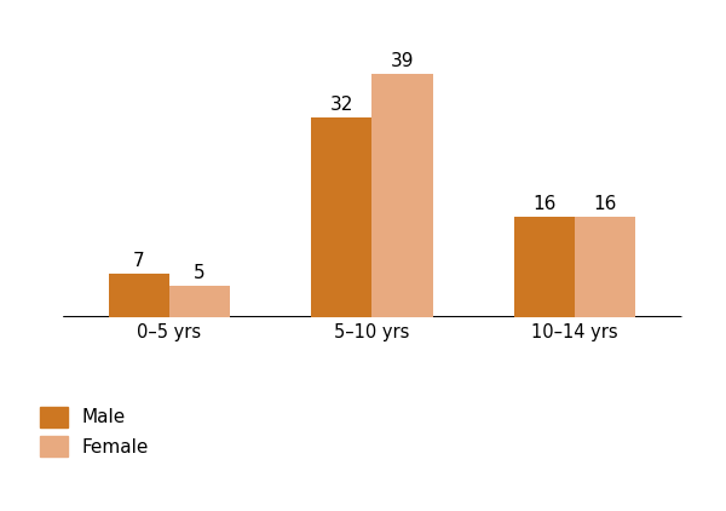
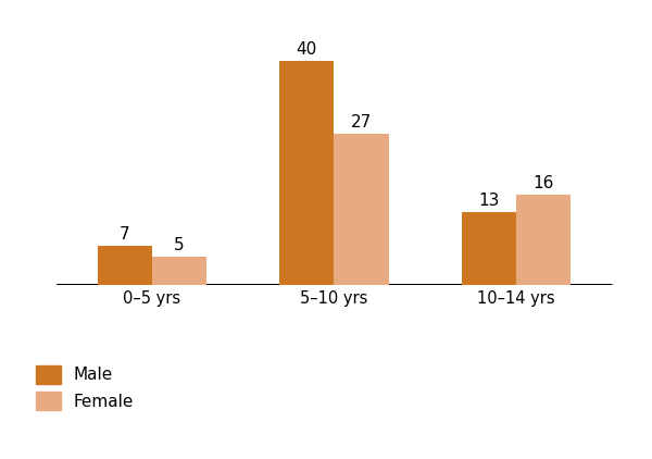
Male/5–10 yrs: 32 -> 40
Female/5–10 yrs: 39 -> 27
Male/10–14 yrs: 16 -> 13
